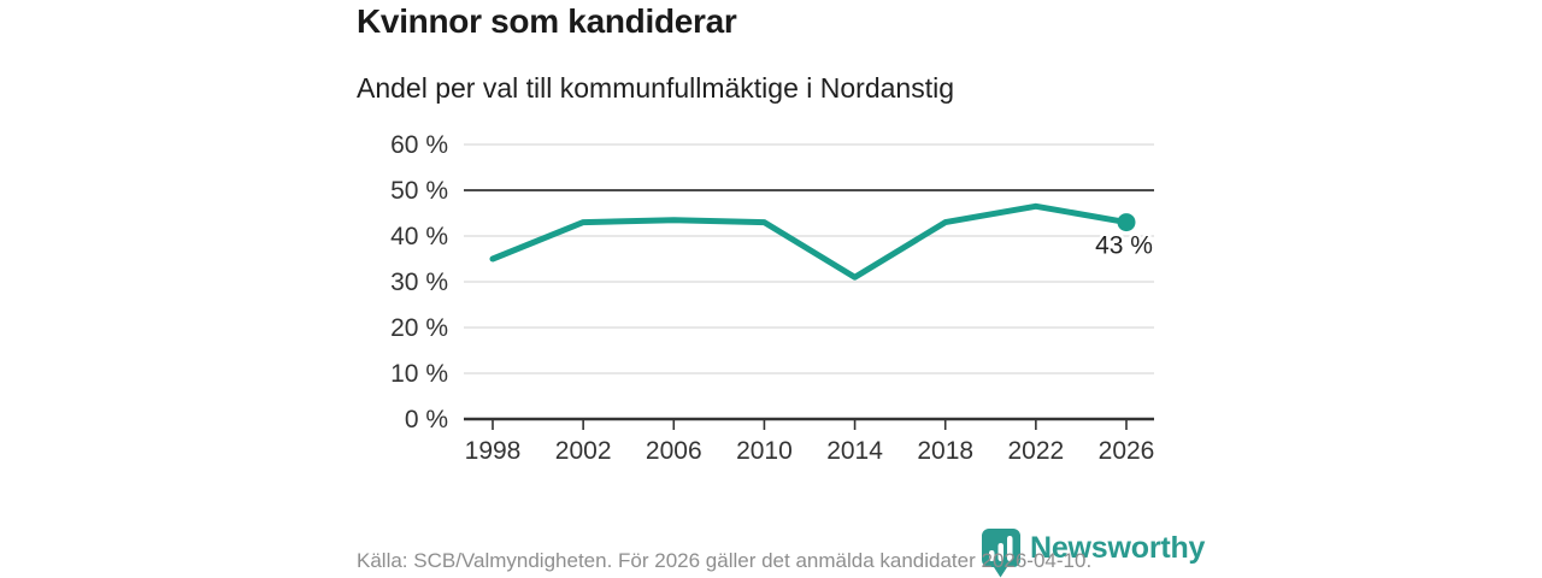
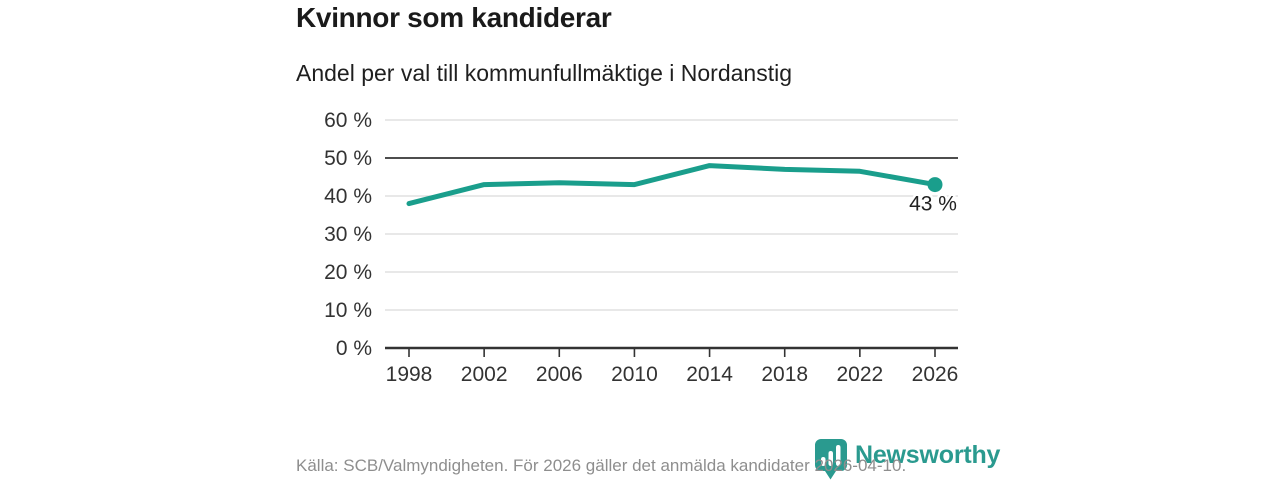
1998: 35% -> 38%
2014: 31% -> 48%
2018: 43% -> 47%
